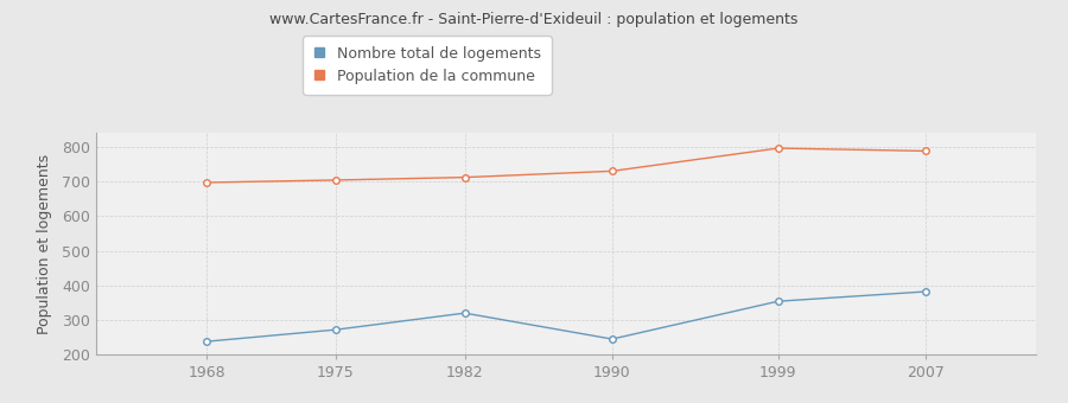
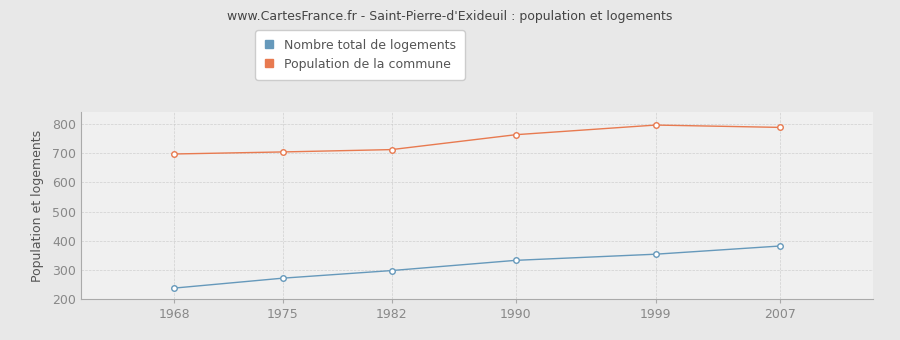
Nombre total de logements/1982: 320 -> 298
Nombre total de logements/1990: 245 -> 333
Population de la commune/1990: 730 -> 763
